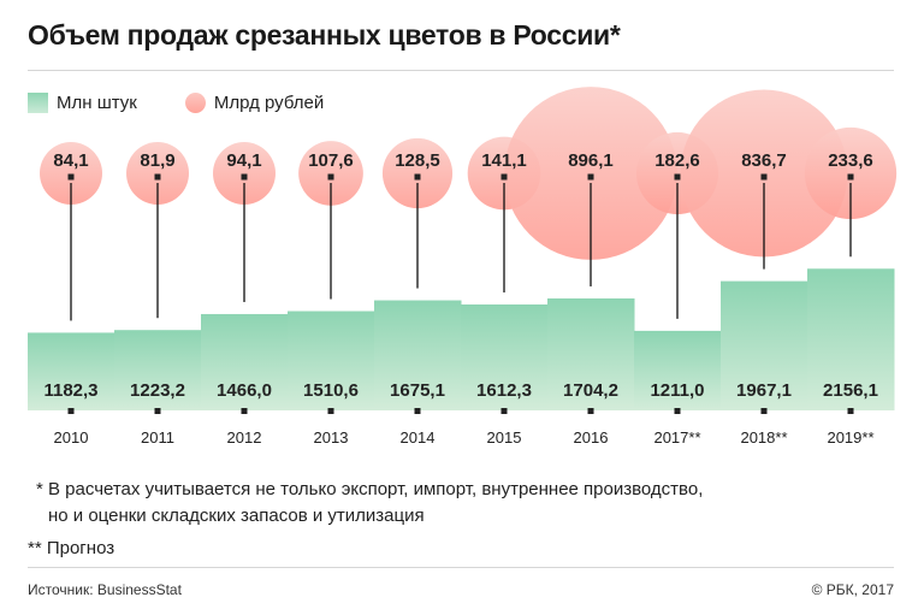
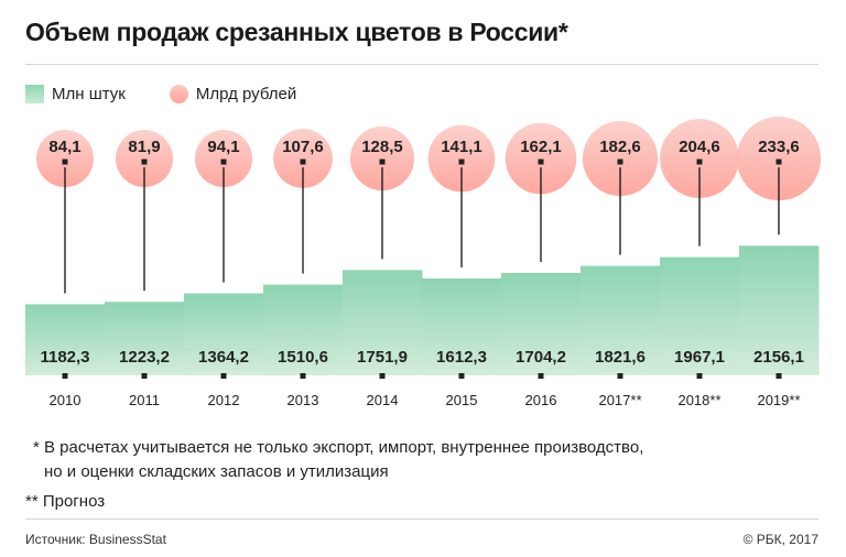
Млн штук/2012: 1466,0 -> 1364,2
Млн штук/2014: 1675,1 -> 1751,9
Млрд рублей/2016: 896,1 -> 162,1
Млн штук/2017**: 1211,0 -> 1821,6
Млрд рублей/2018**: 836,7 -> 204,6
